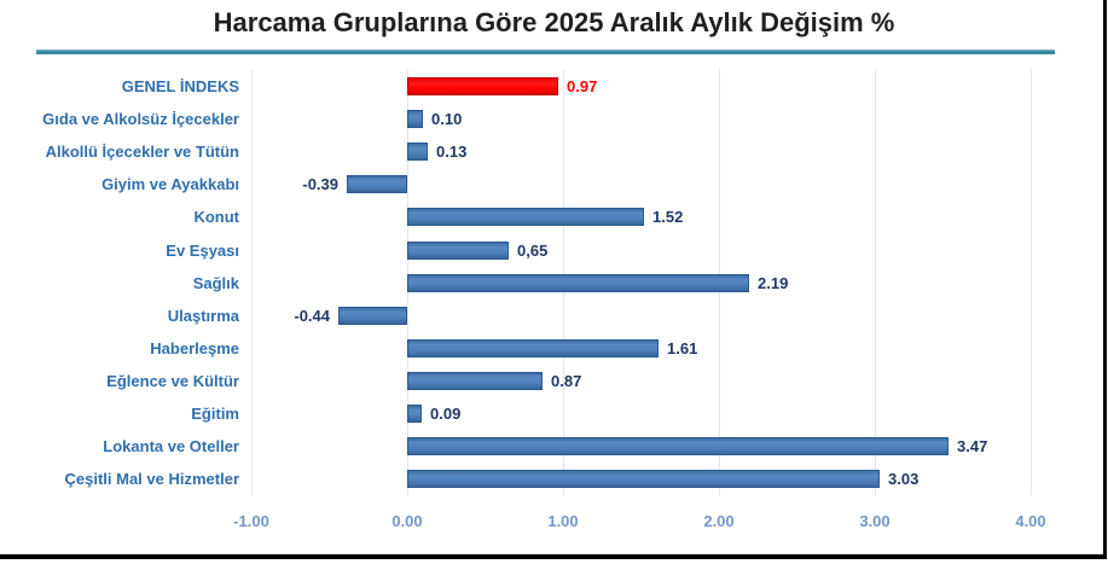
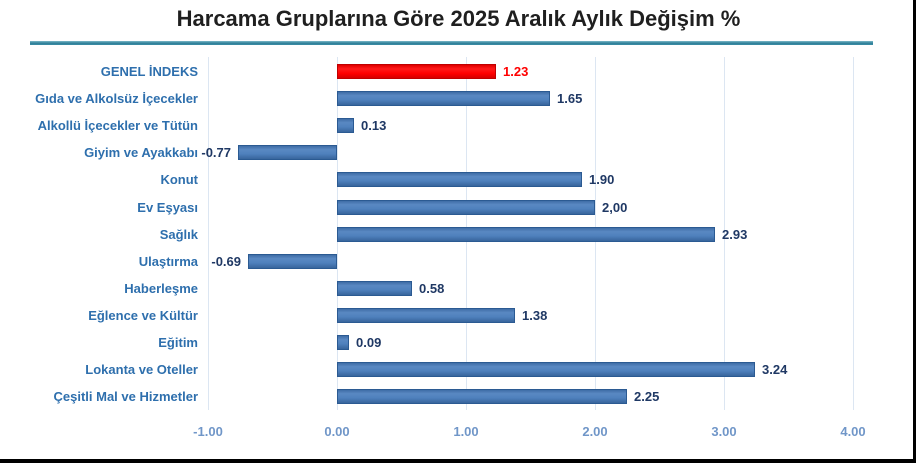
GENEL İNDEKS: 0.97 -> 1.23
Gıda ve Alkolsüz İçecekler: 0.10 -> 1.65
Giyim ve Ayakkabı: -0.39 -> -0.77
Konut: 1.52 -> 1.90
Ev Eşyası: 0,65 -> 2,00
Sağlık: 2.19 -> 2.93
Ulaştırma: -0.44 -> -0.69
Haberleşme: 1.61 -> 0.58
Eğlence ve Kültür: 0.87 -> 1.38
Lokanta ve Oteller: 3.47 -> 3.24
Çeşitli Mal ve Hizmetler: 3.03 -> 2.25
